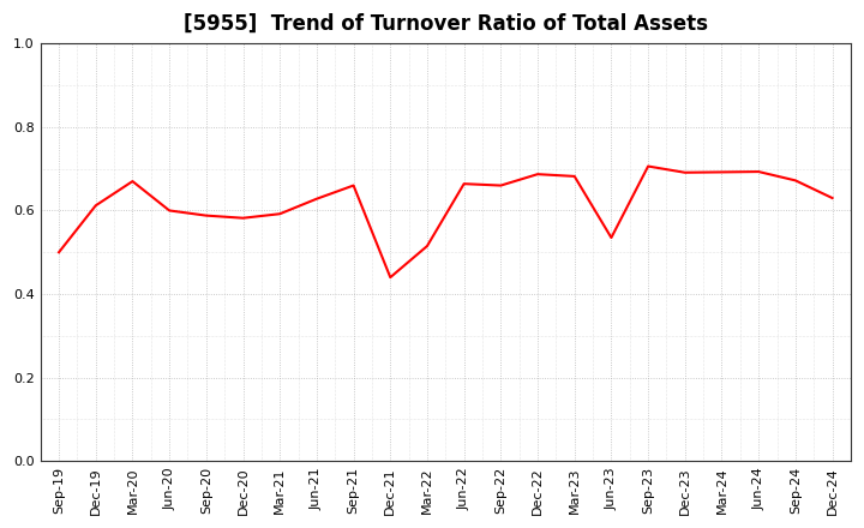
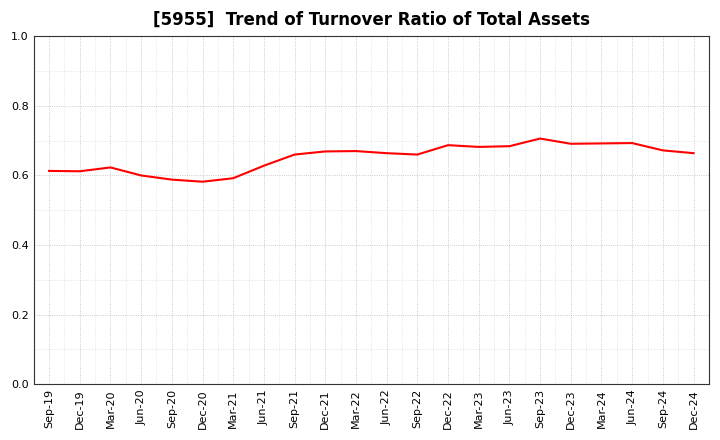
Sep-19: 0.500 -> 0.613
Mar-20: 0.670 -> 0.623
Dec-21: 0.440 -> 0.669
Mar-22: 0.515 -> 0.670
Jun-23: 0.535 -> 0.684
Dec-24: 0.630 -> 0.664
